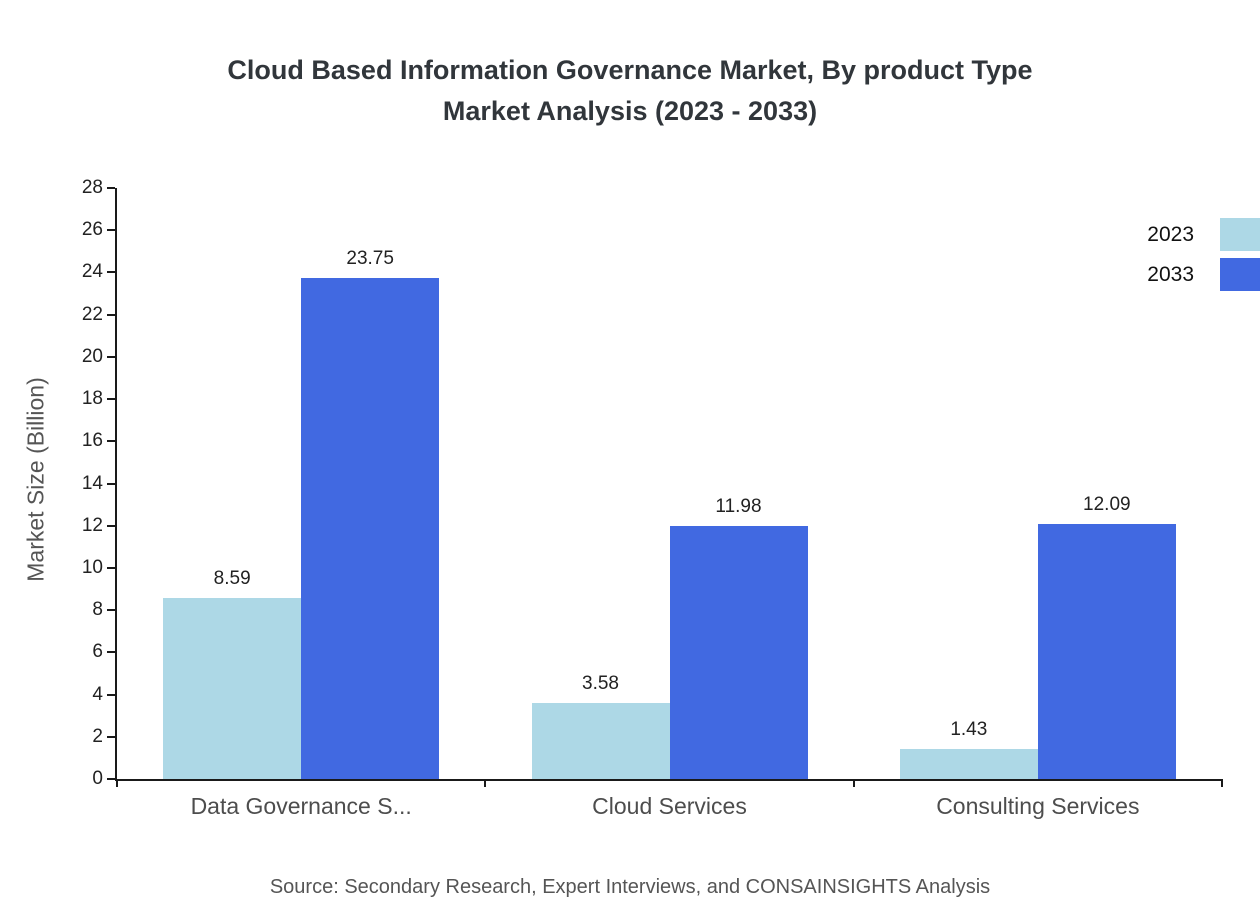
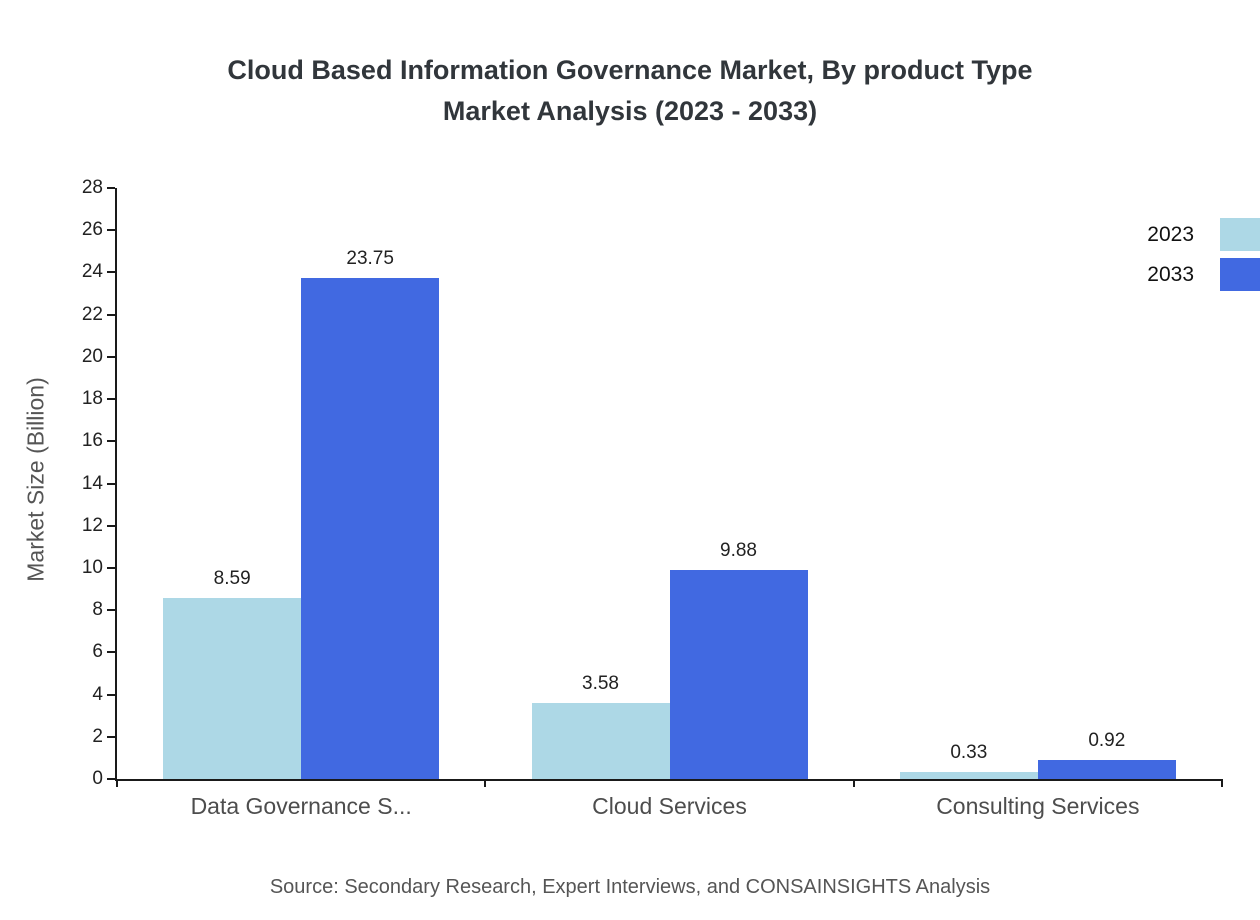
2033/Cloud Services: 11.98 -> 9.88
2023/Consulting Services: 1.43 -> 0.33
2033/Consulting Services: 12.09 -> 0.92
